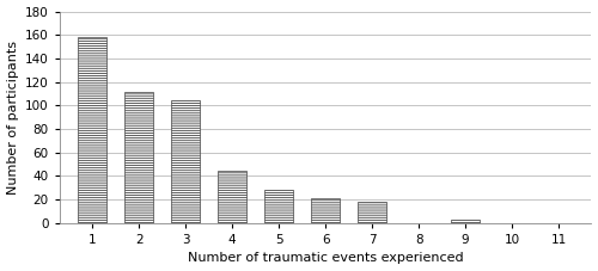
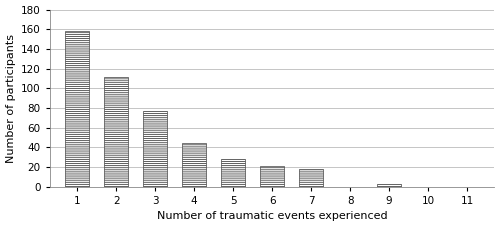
3: 104 -> 77
